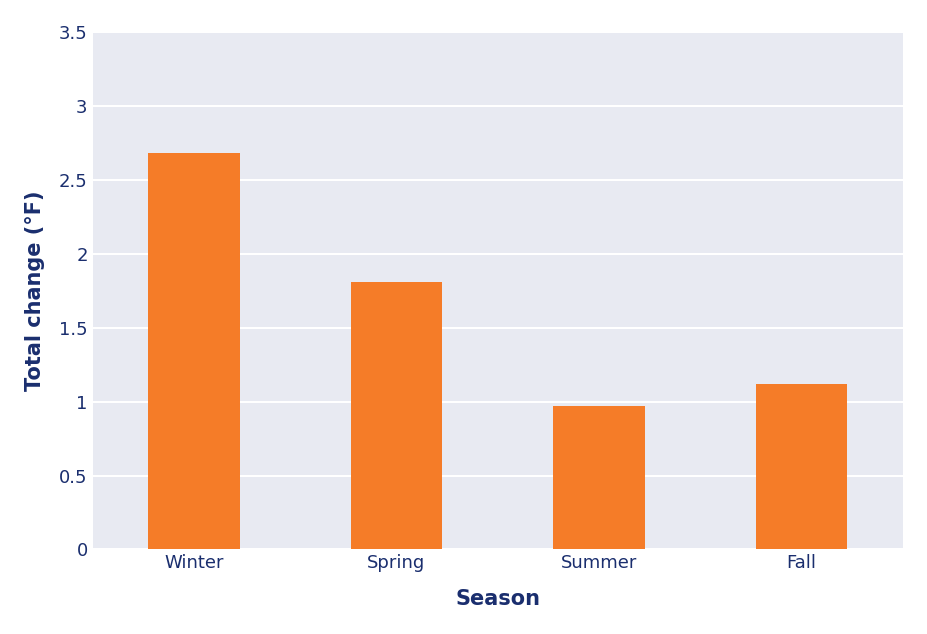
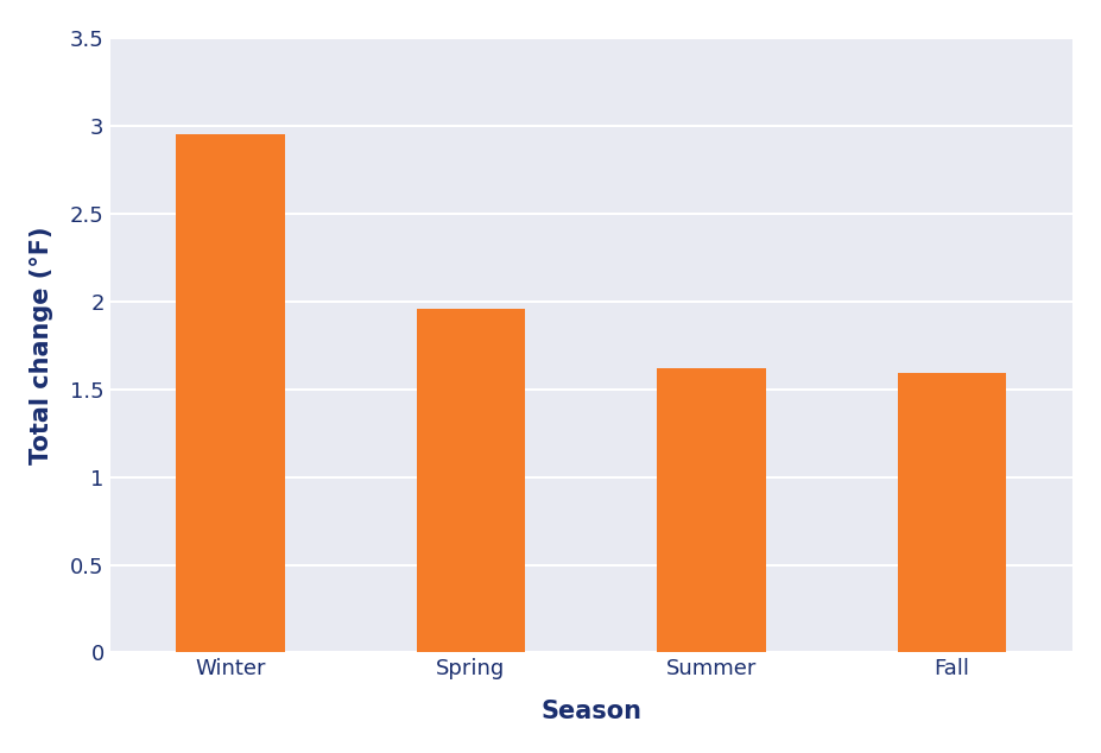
Winter: 2.68 -> 2.95
Spring: 1.81 -> 1.96
Summer: 0.97 -> 1.62
Fall: 1.12 -> 1.59
